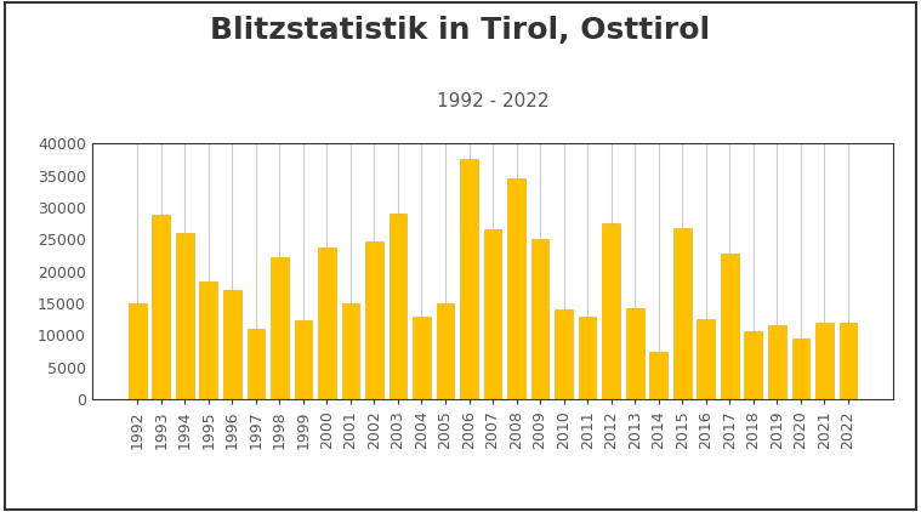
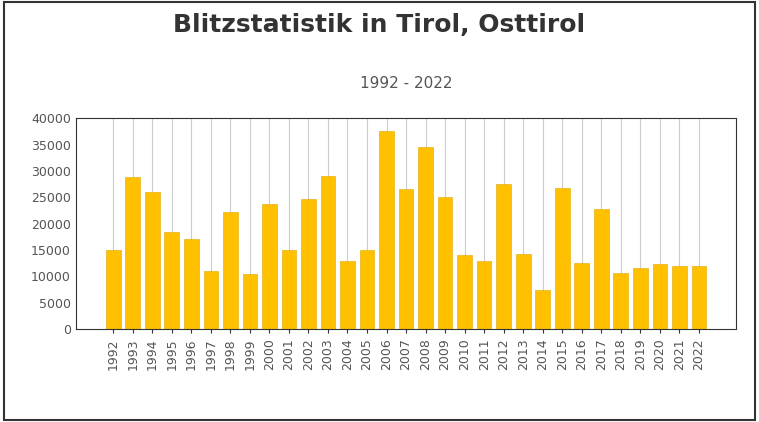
1999: 12400 -> 10500
2020: 9600 -> 12300
